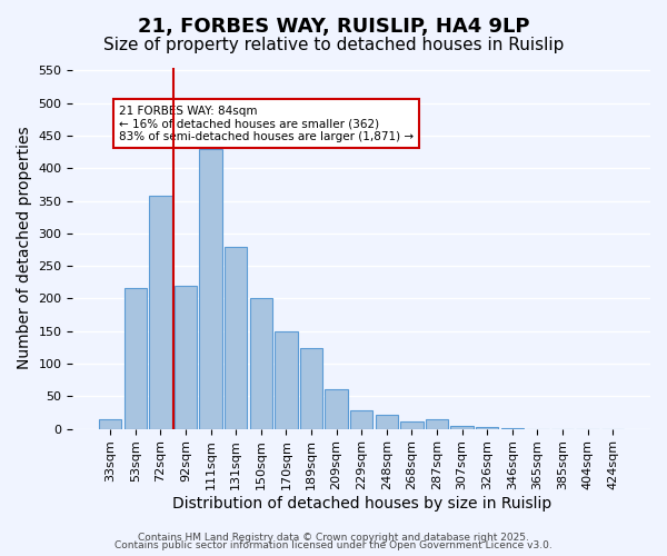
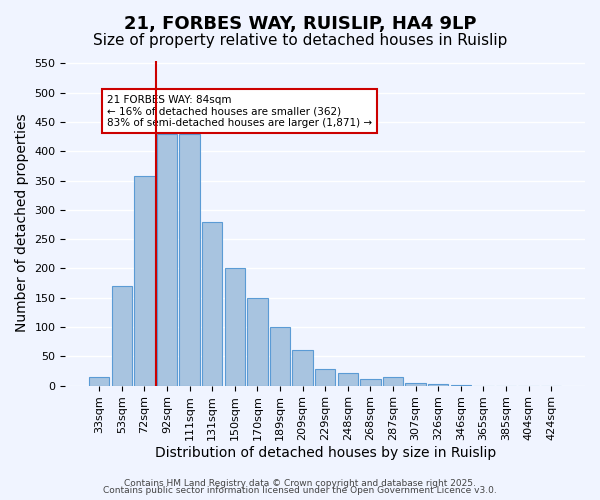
53sqm: 216 -> 170
92sqm: 220 -> 430
189sqm: 124 -> 100
